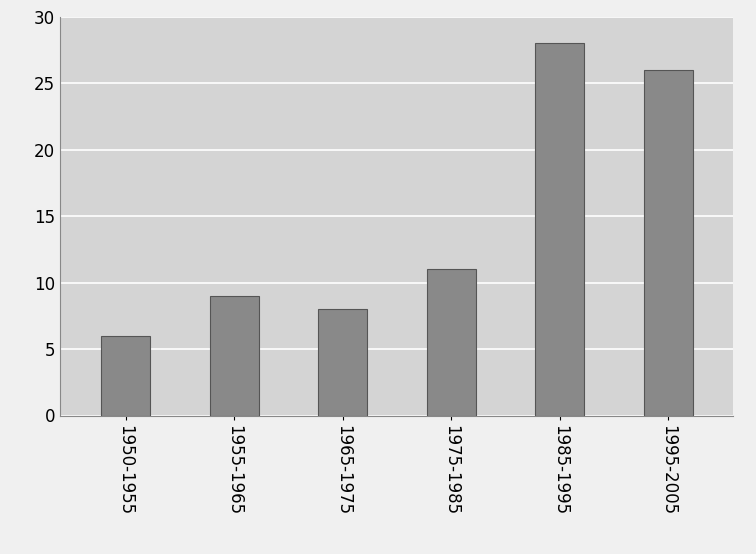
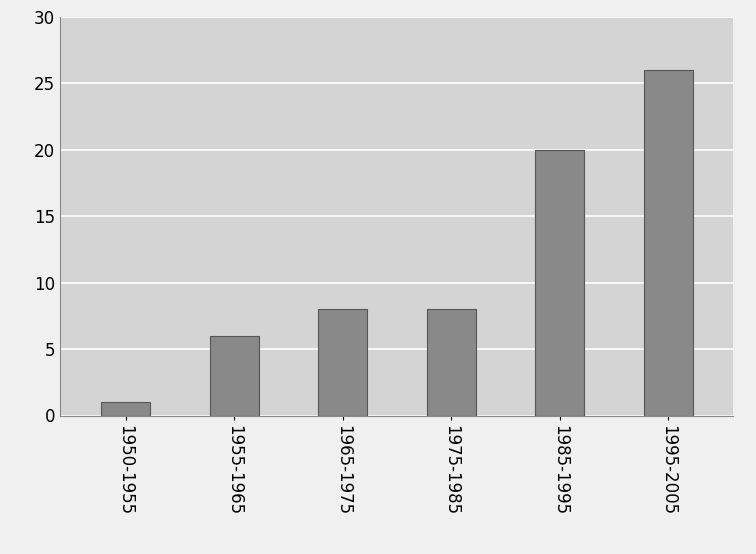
1950-1955: 6 -> 1
1955-1965: 9 -> 6
1975-1985: 11 -> 8
1985-1995: 28 -> 20
